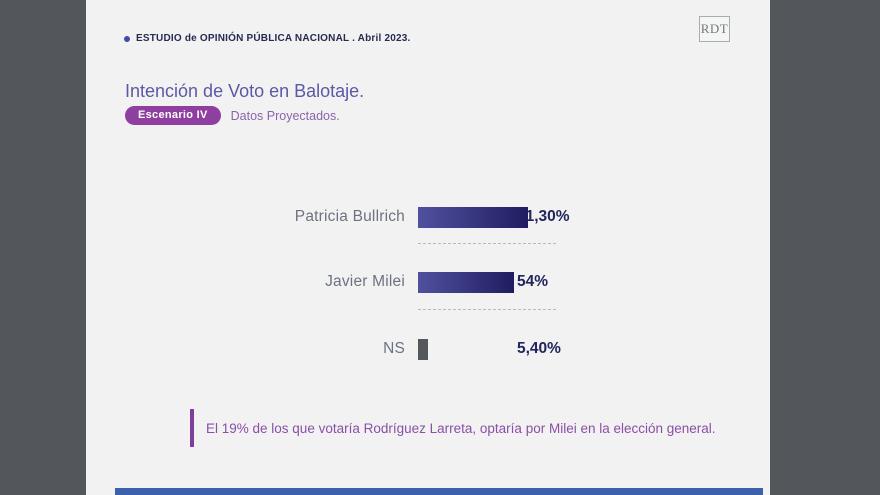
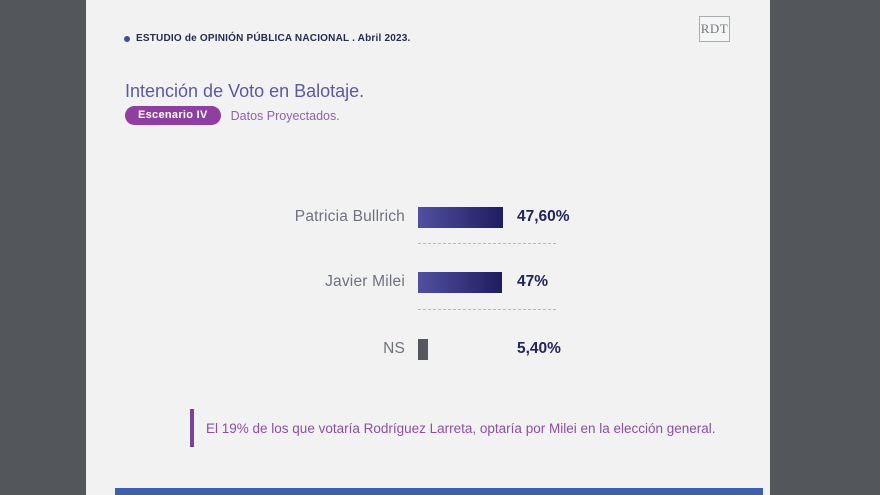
Patricia Bullrich: 61,30% -> 47,60%
Javier Milei: 54% -> 47%
